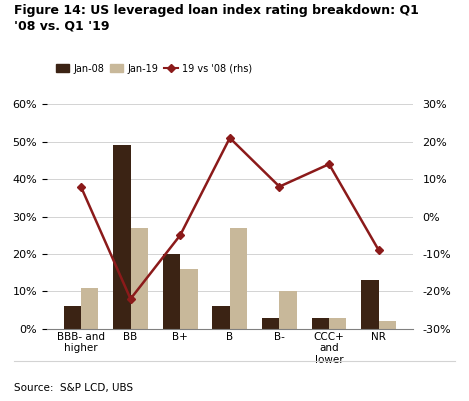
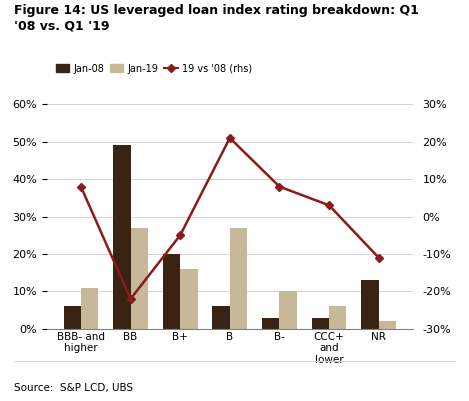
19 vs '08 (rhs)/CCC+ and lower: 14% -> 3%
Jan-19/CCC+ and lower: 3% -> 6%
19 vs '08 (rhs)/NR: -9% -> -11%
